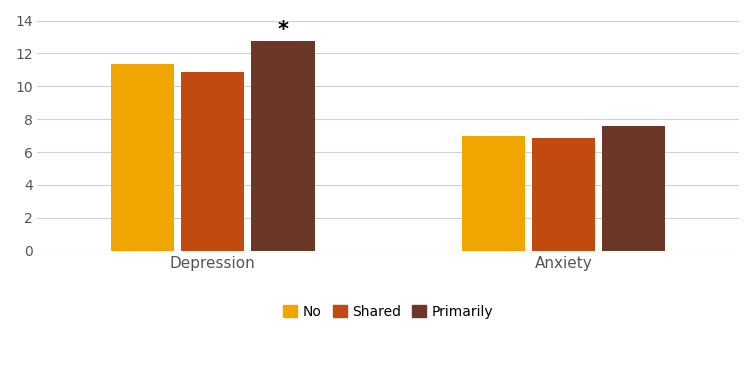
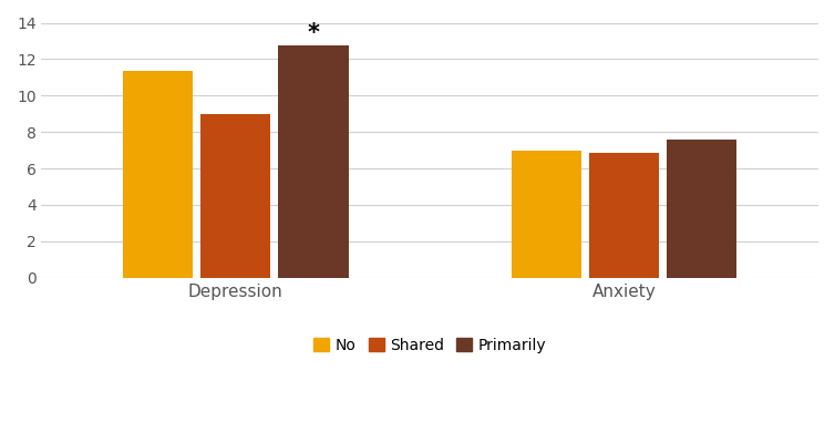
Shared/Depression: 10.8 -> 9.0
